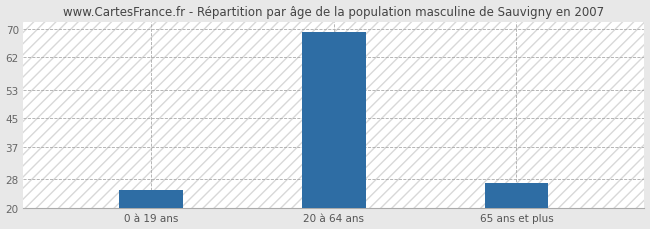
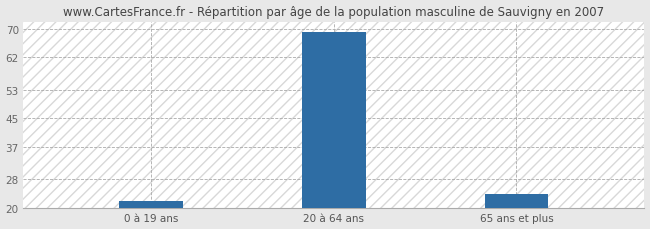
0 à 19 ans: 25 -> 22
65 ans et plus: 27 -> 24
